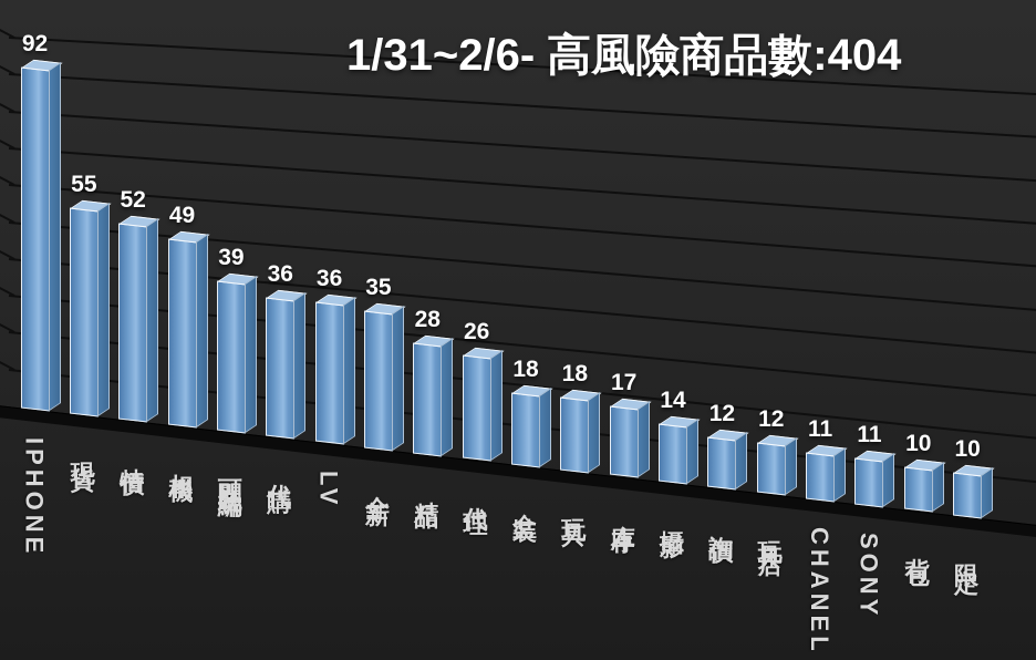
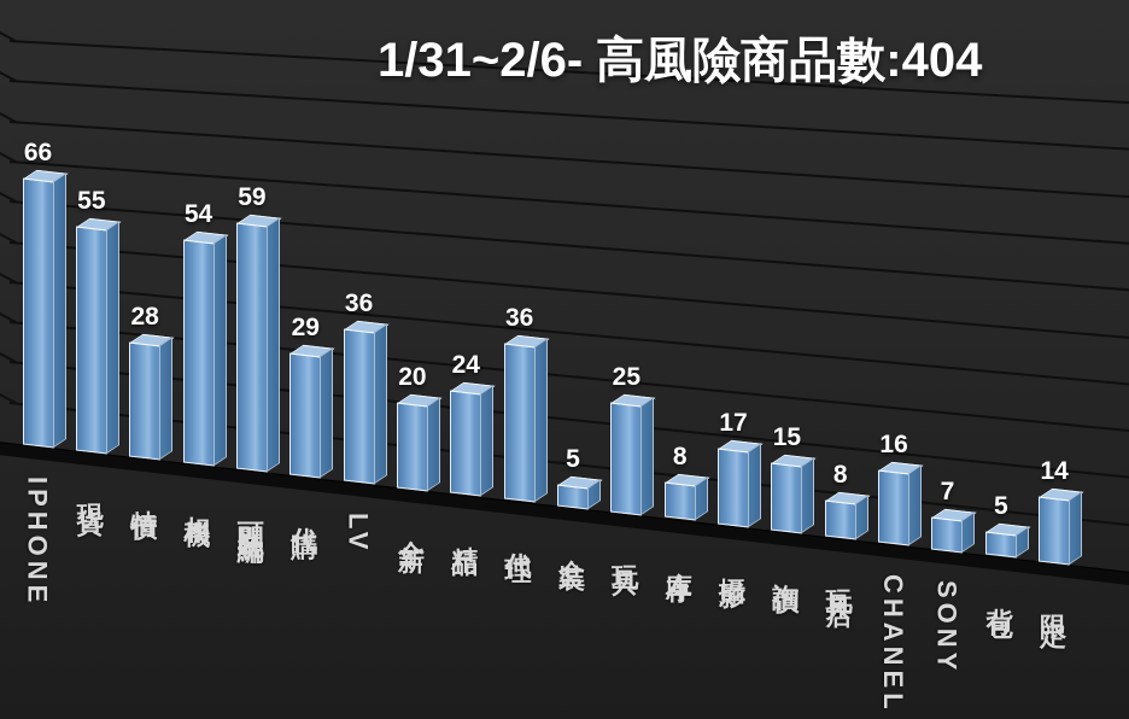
IPHONE: 92 -> 66
特價: 52 -> 28
相機: 49 -> 54
可開統編: 39 -> 59
代購: 36 -> 29
全新: 35 -> 20
精品: 28 -> 24
代理: 26 -> 36
盒裝: 18 -> 5
玩具: 18 -> 25
庫存: 17 -> 8
攝影: 14 -> 17
詢價: 12 -> 15
玩具店: 12 -> 8
CHANEL: 11 -> 16
SONY: 11 -> 7
背包: 10 -> 5
限定: 10 -> 14
